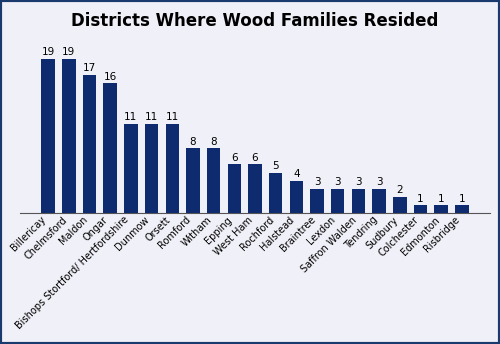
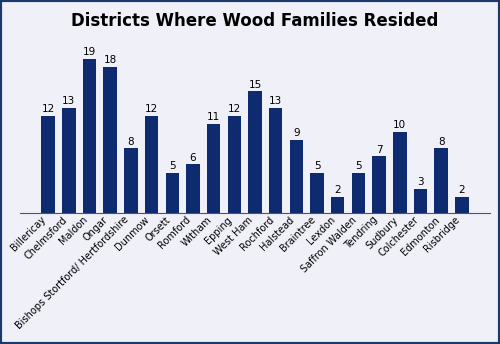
Billericay: 19 -> 12
Chelmsford: 19 -> 13
Maldon: 17 -> 19
Ongar: 16 -> 18
Bishops Stortford/ Hertfordshire: 11 -> 8
Dunmow: 11 -> 12
Orsett: 11 -> 5
Romford: 8 -> 6
Witham: 8 -> 11
Epping: 6 -> 12
West Ham: 6 -> 15
Rochford: 5 -> 13
Halstead: 4 -> 9
Braintree: 3 -> 5
Lexdon: 3 -> 2
Saffron Walden: 3 -> 5
Tendring: 3 -> 7
Sudbury: 2 -> 10
Colchester: 1 -> 3
Edmonton: 1 -> 8
Risbridge: 1 -> 2
